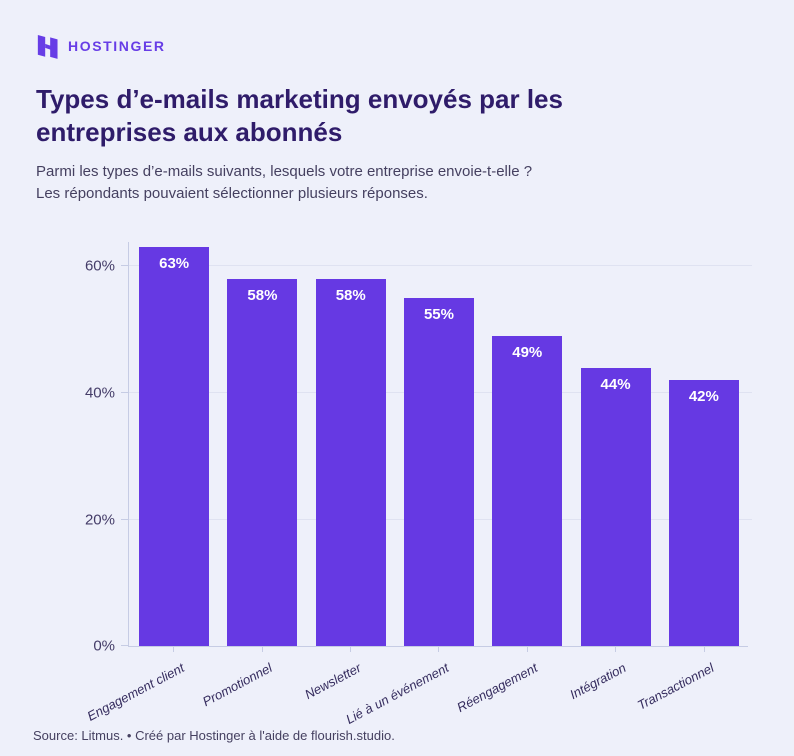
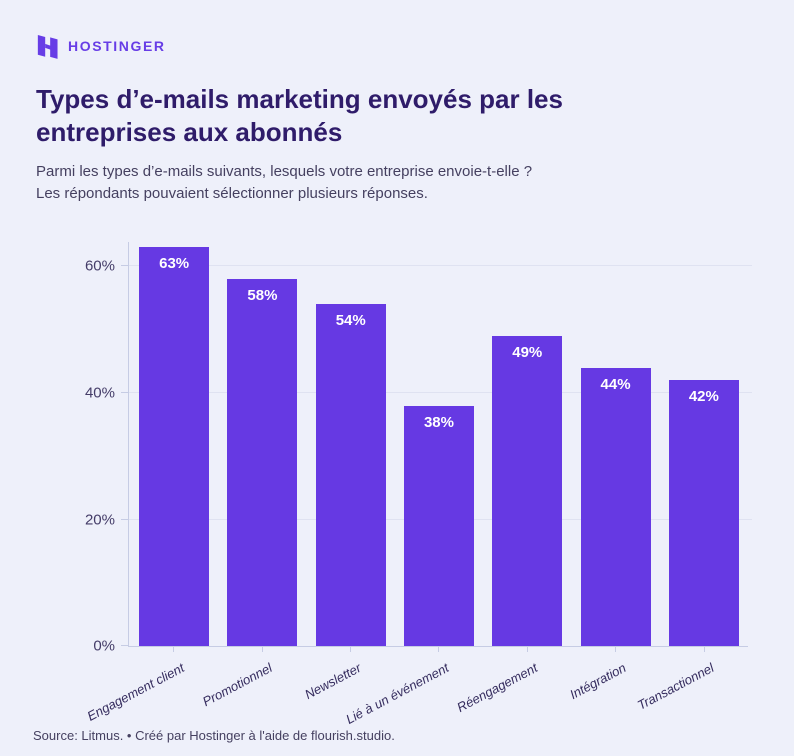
Newsletter: 58% -> 54%
Lié à un événement: 55% -> 38%
